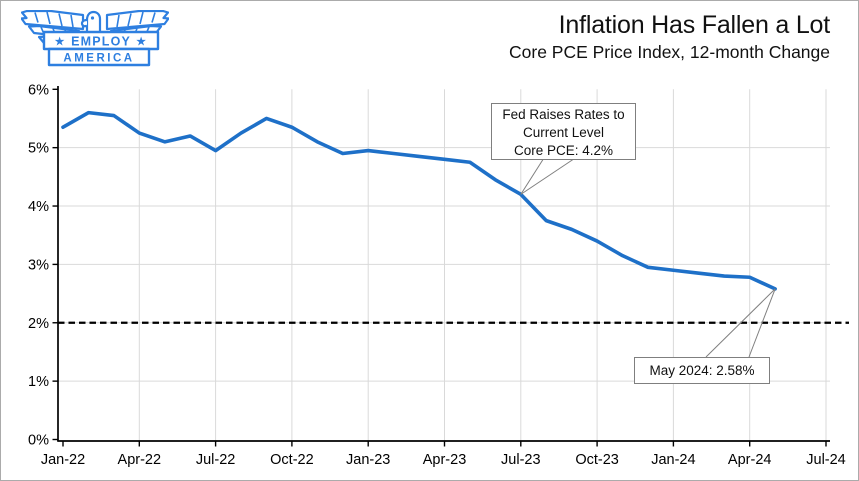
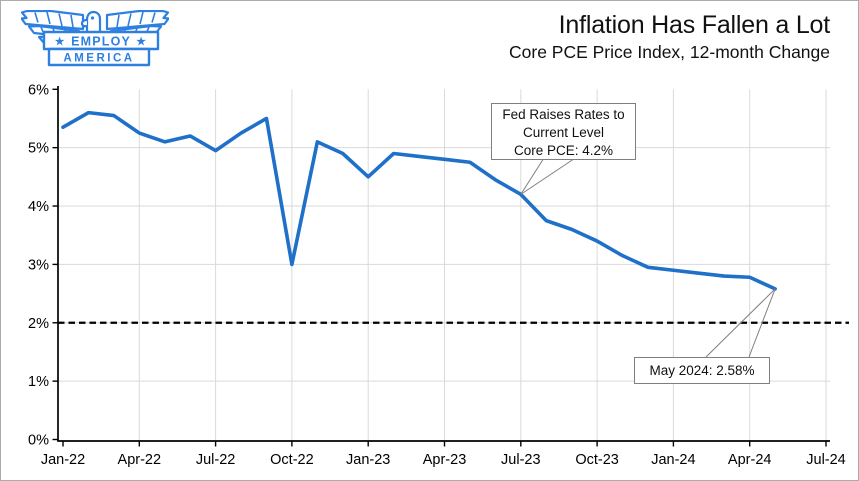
Oct-22: 5.3% -> 3.0%
Jan-23: 5.0% -> 4.5%
